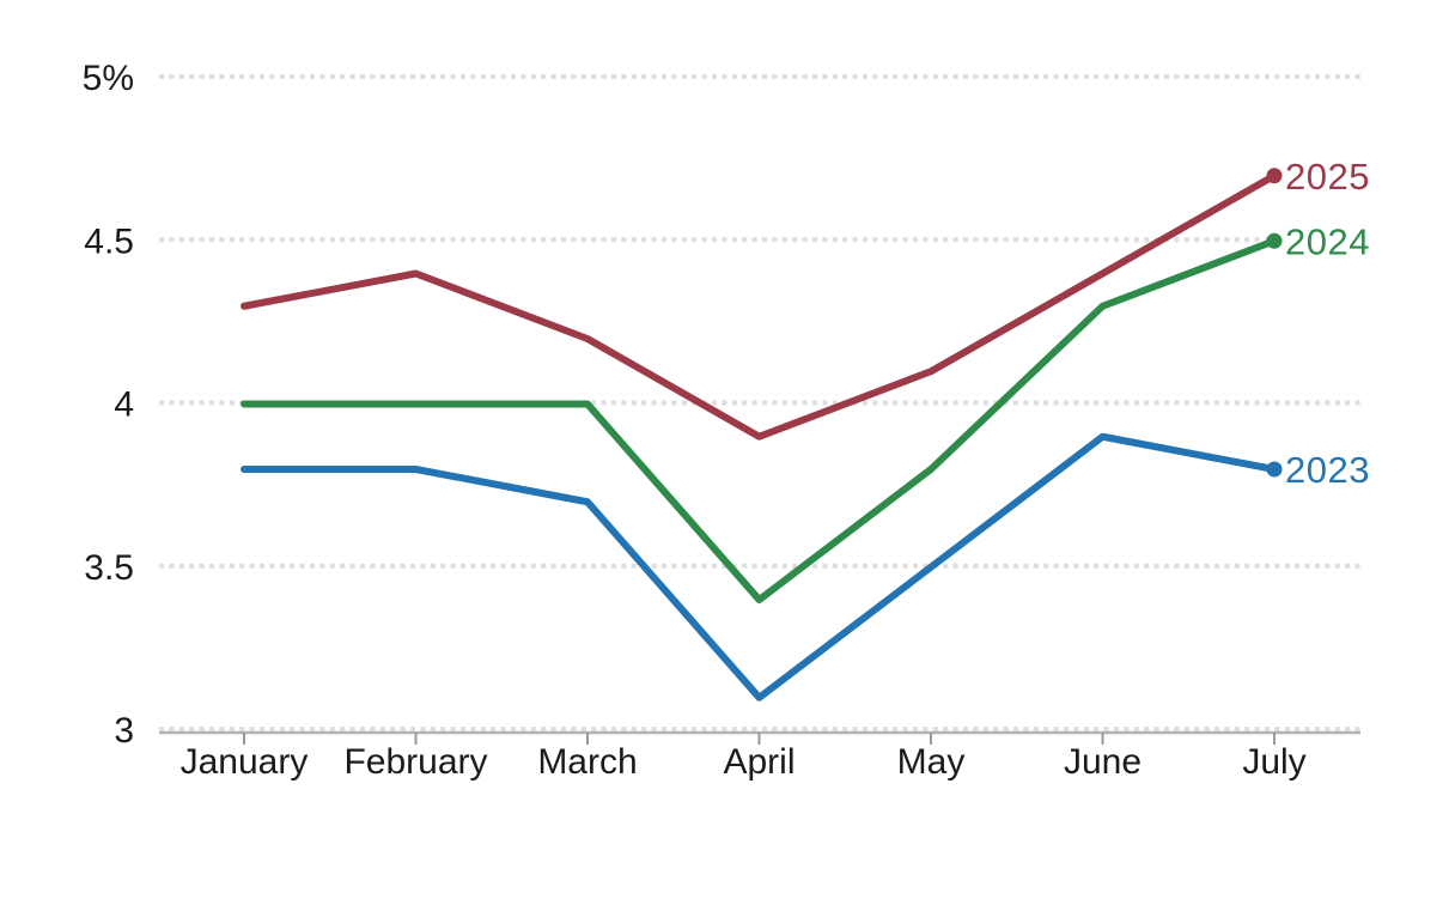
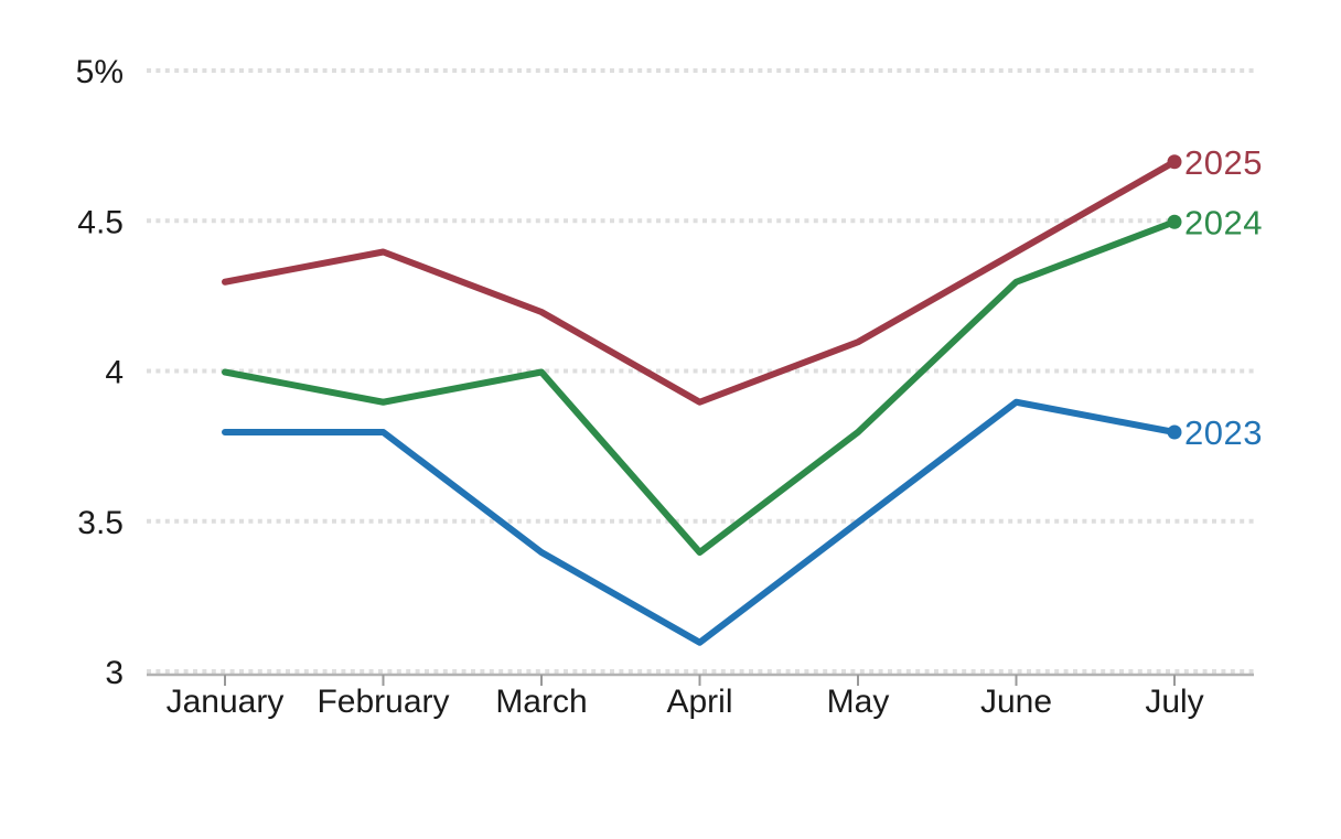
2024/February: 4.0% -> 3.9%
2023/March: 3.7% -> 3.4%
